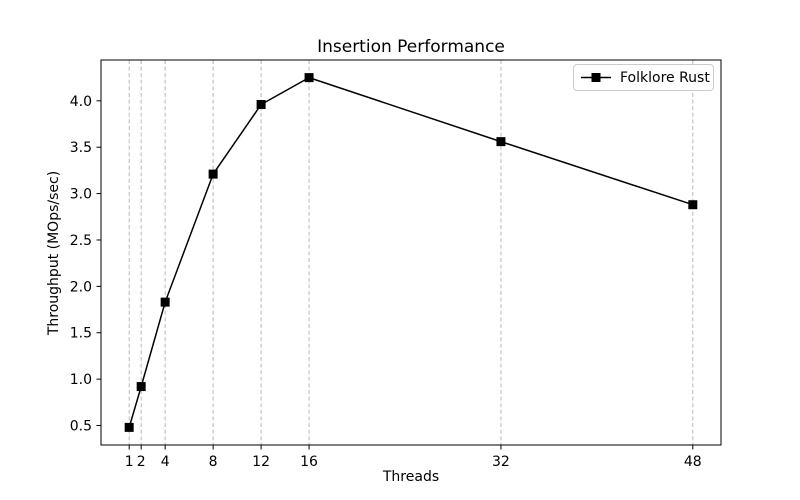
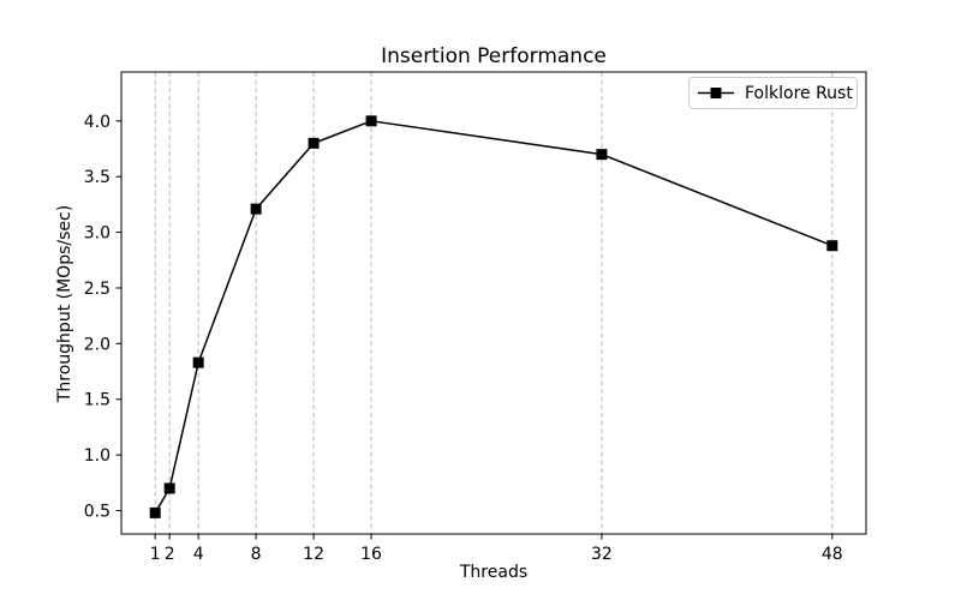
2: 0.9 -> 0.7
12: 4.0 -> 3.8
16: 4.2 -> 4.0
32: 3.6 -> 3.7
